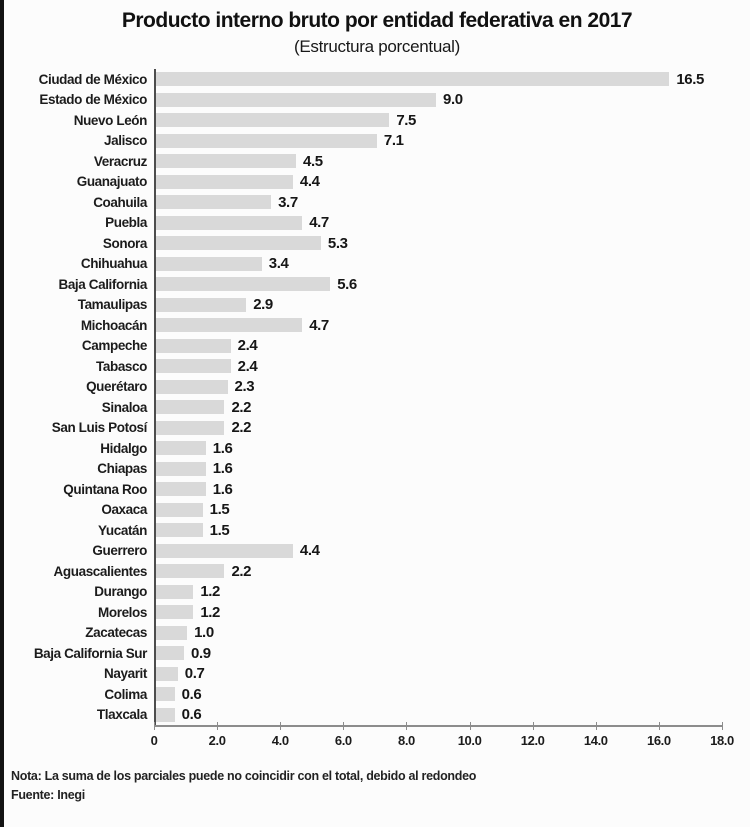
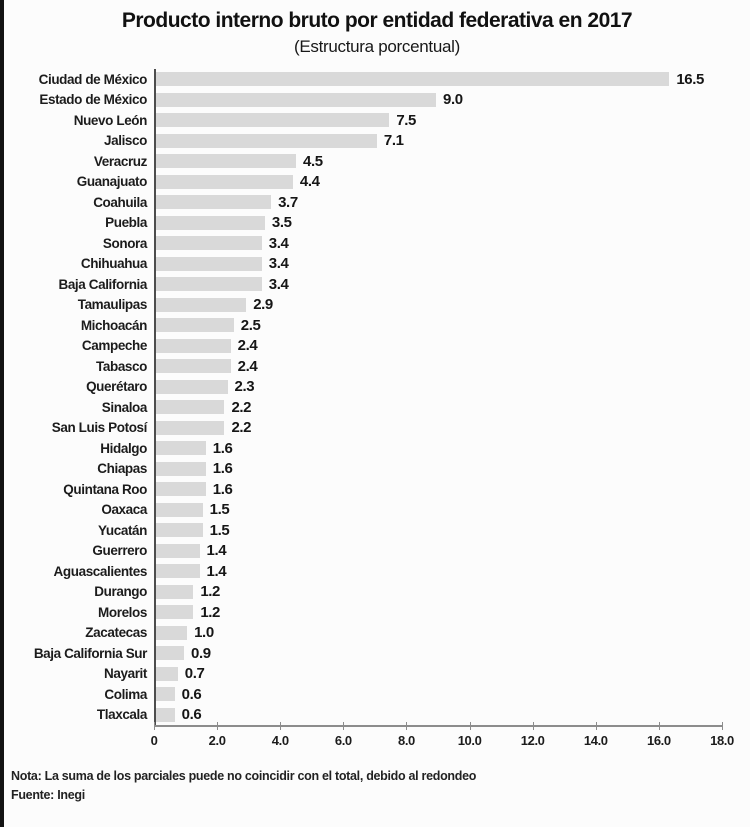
Puebla: 4.7 -> 3.5
Sonora: 5.3 -> 3.4
Baja California: 5.6 -> 3.4
Michoacán: 4.7 -> 2.5
Guerrero: 4.4 -> 1.4
Aguascalientes: 2.2 -> 1.4
